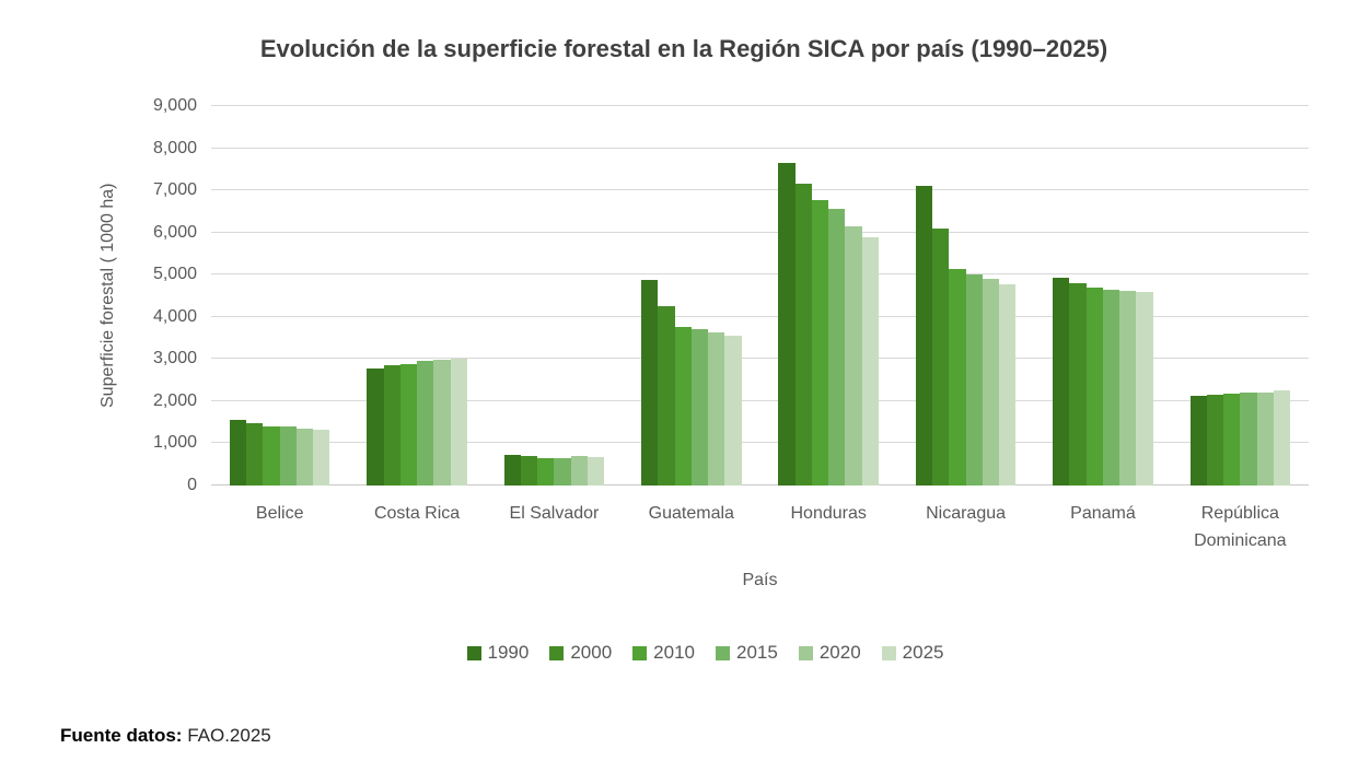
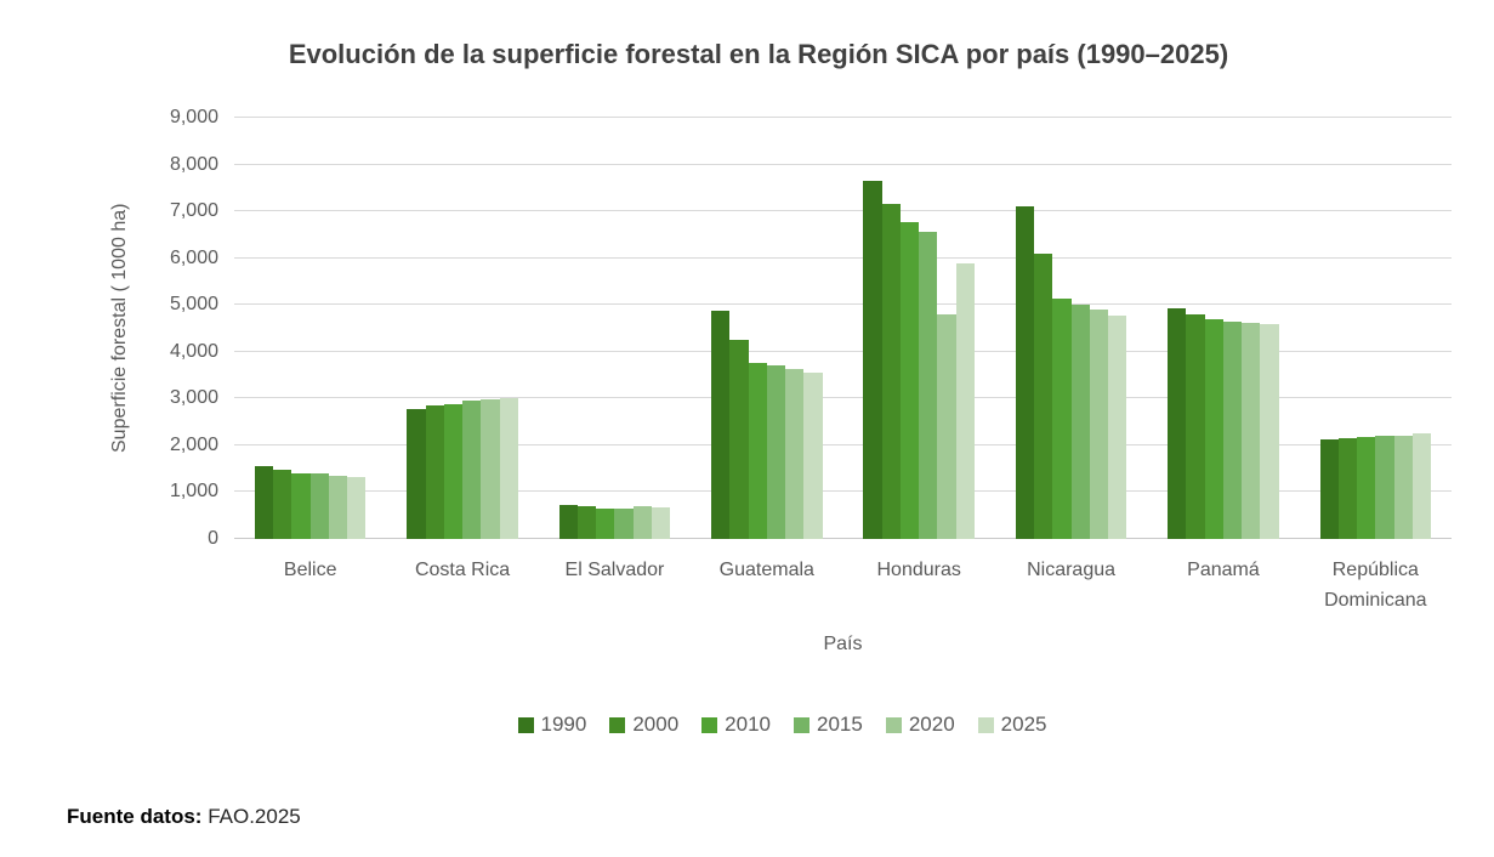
2020/Honduras: 6200 -> 4800
